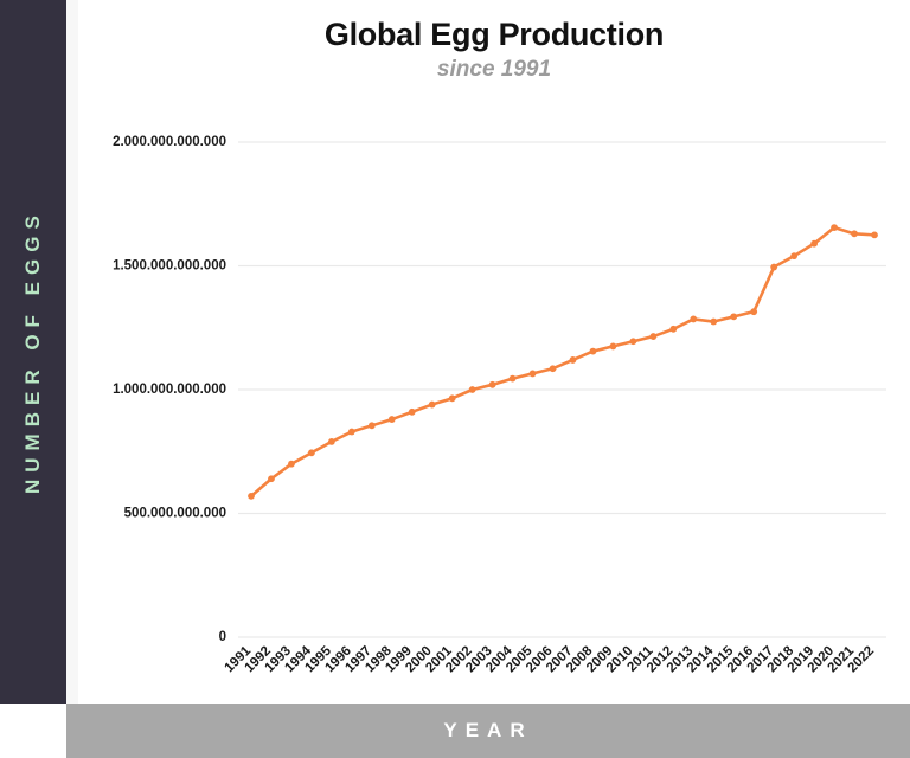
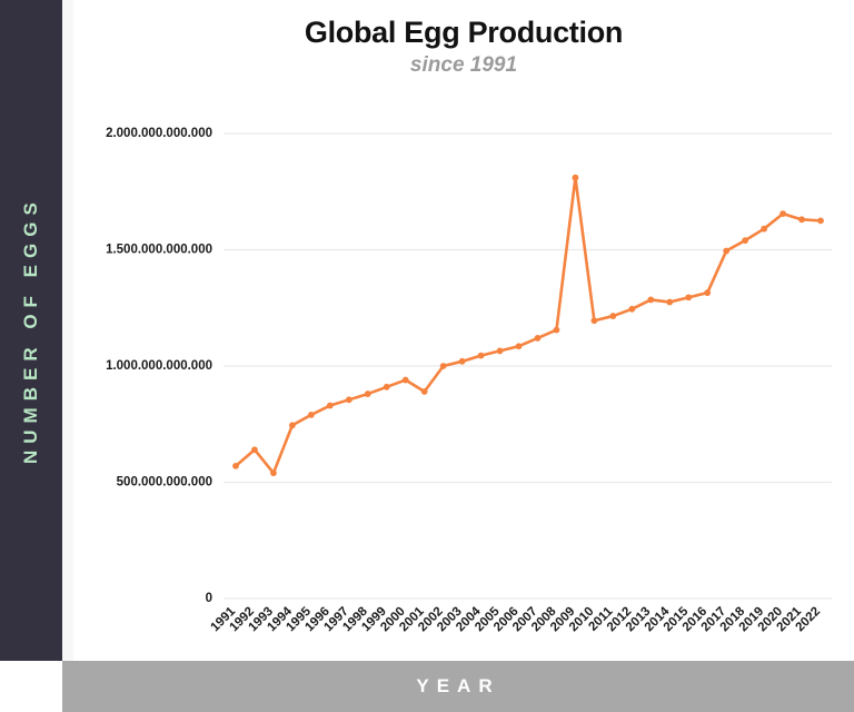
1993: 700000000000 -> 540000000000
2001: 960000000000 -> 890000000000
2009: 1180000000000 -> 1810000000000
